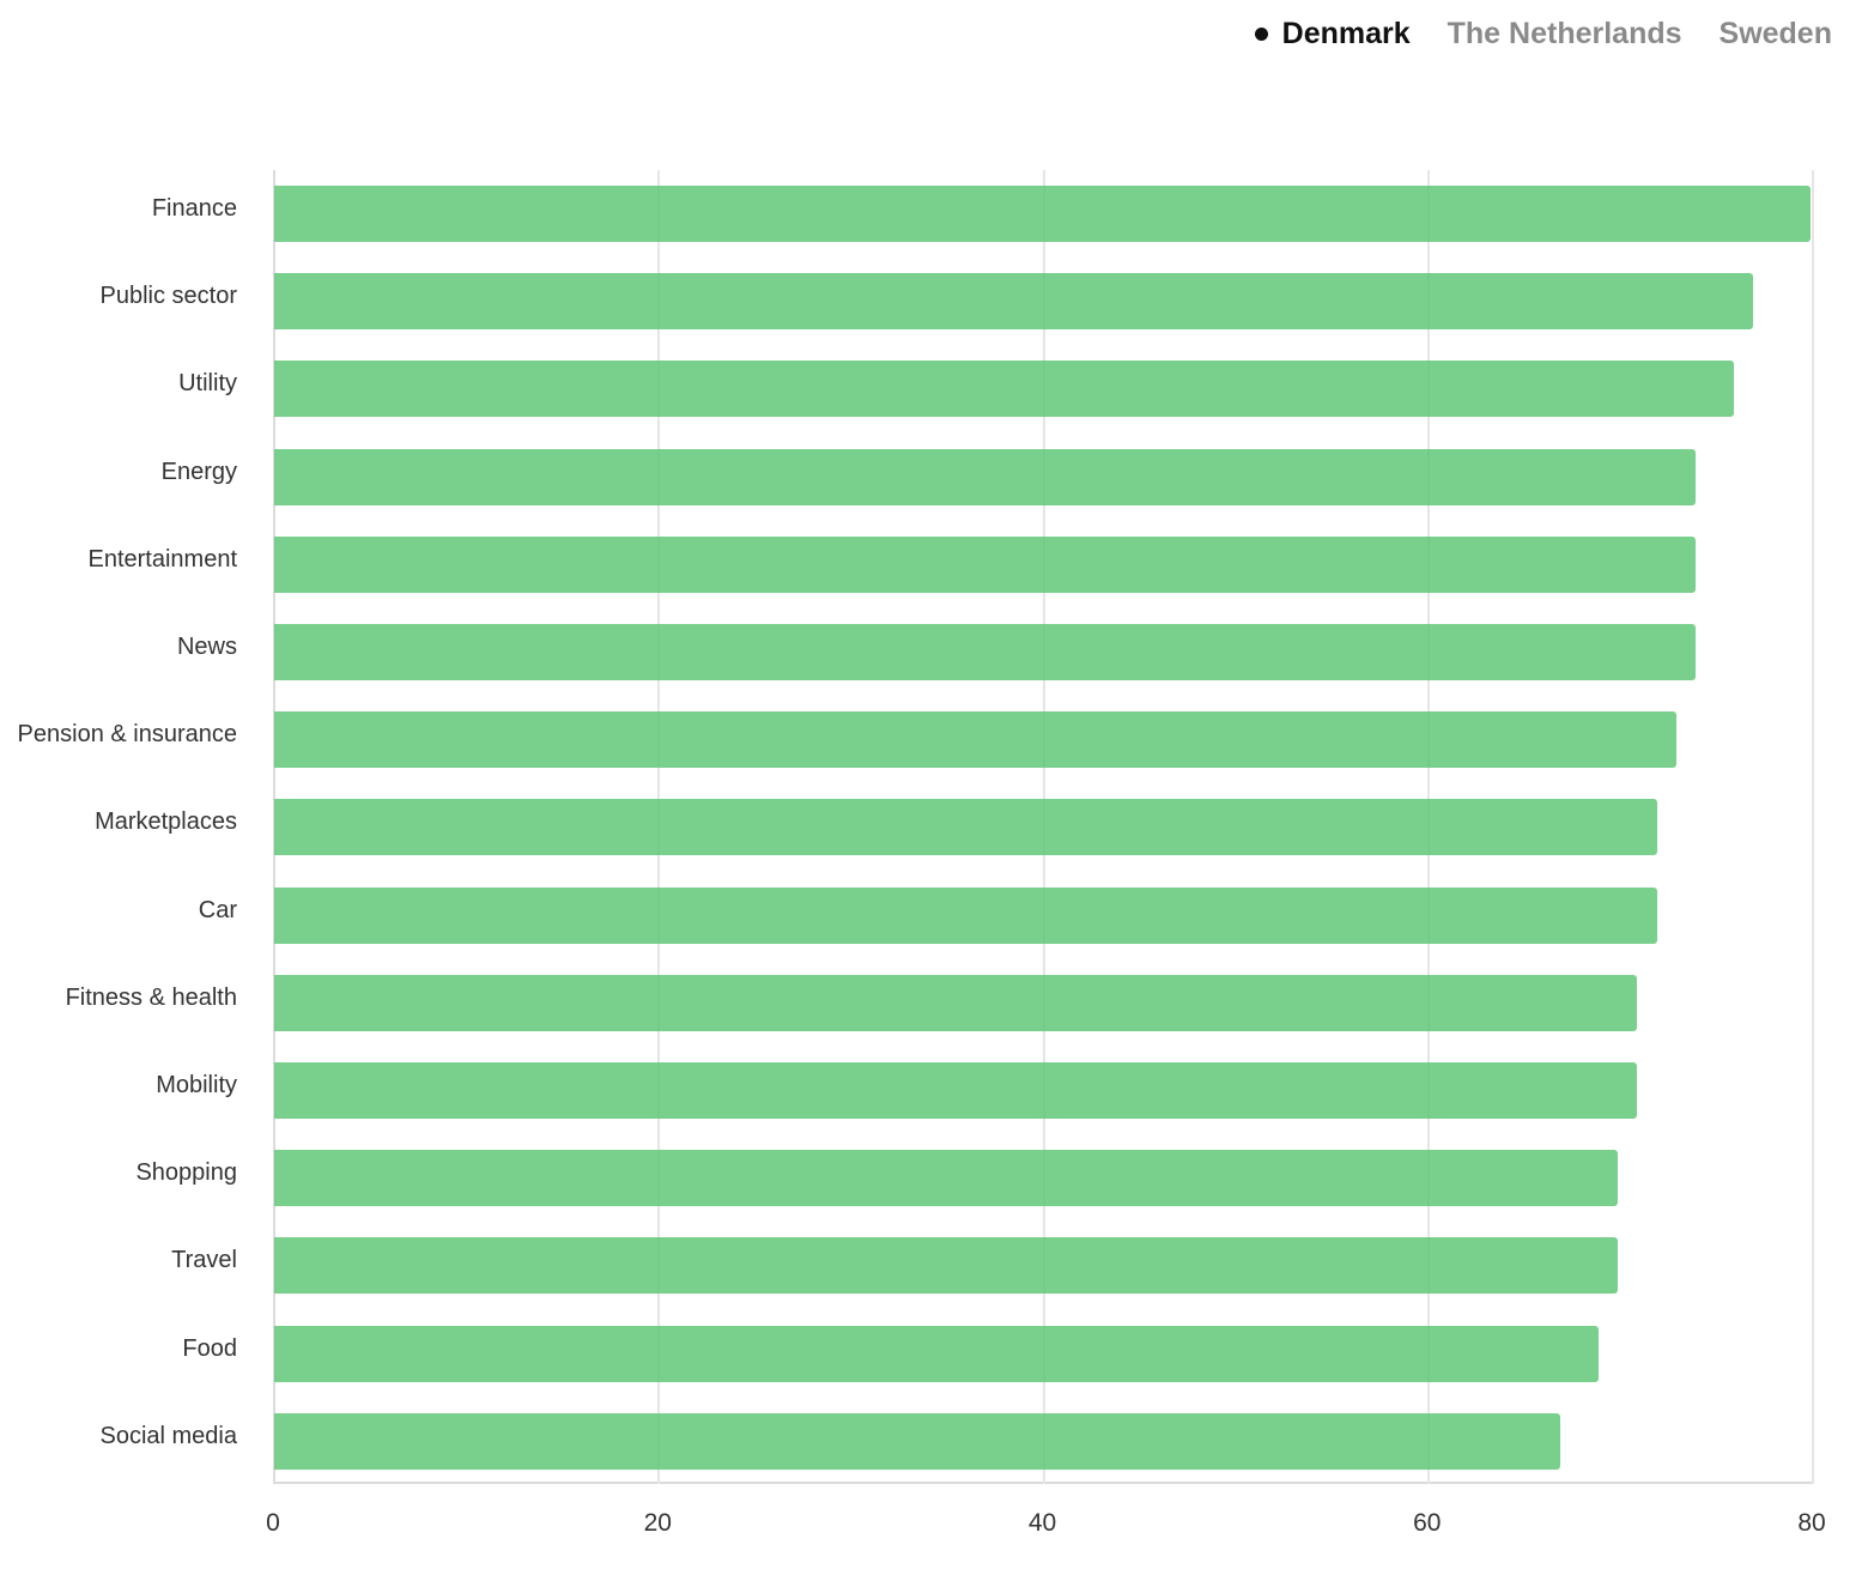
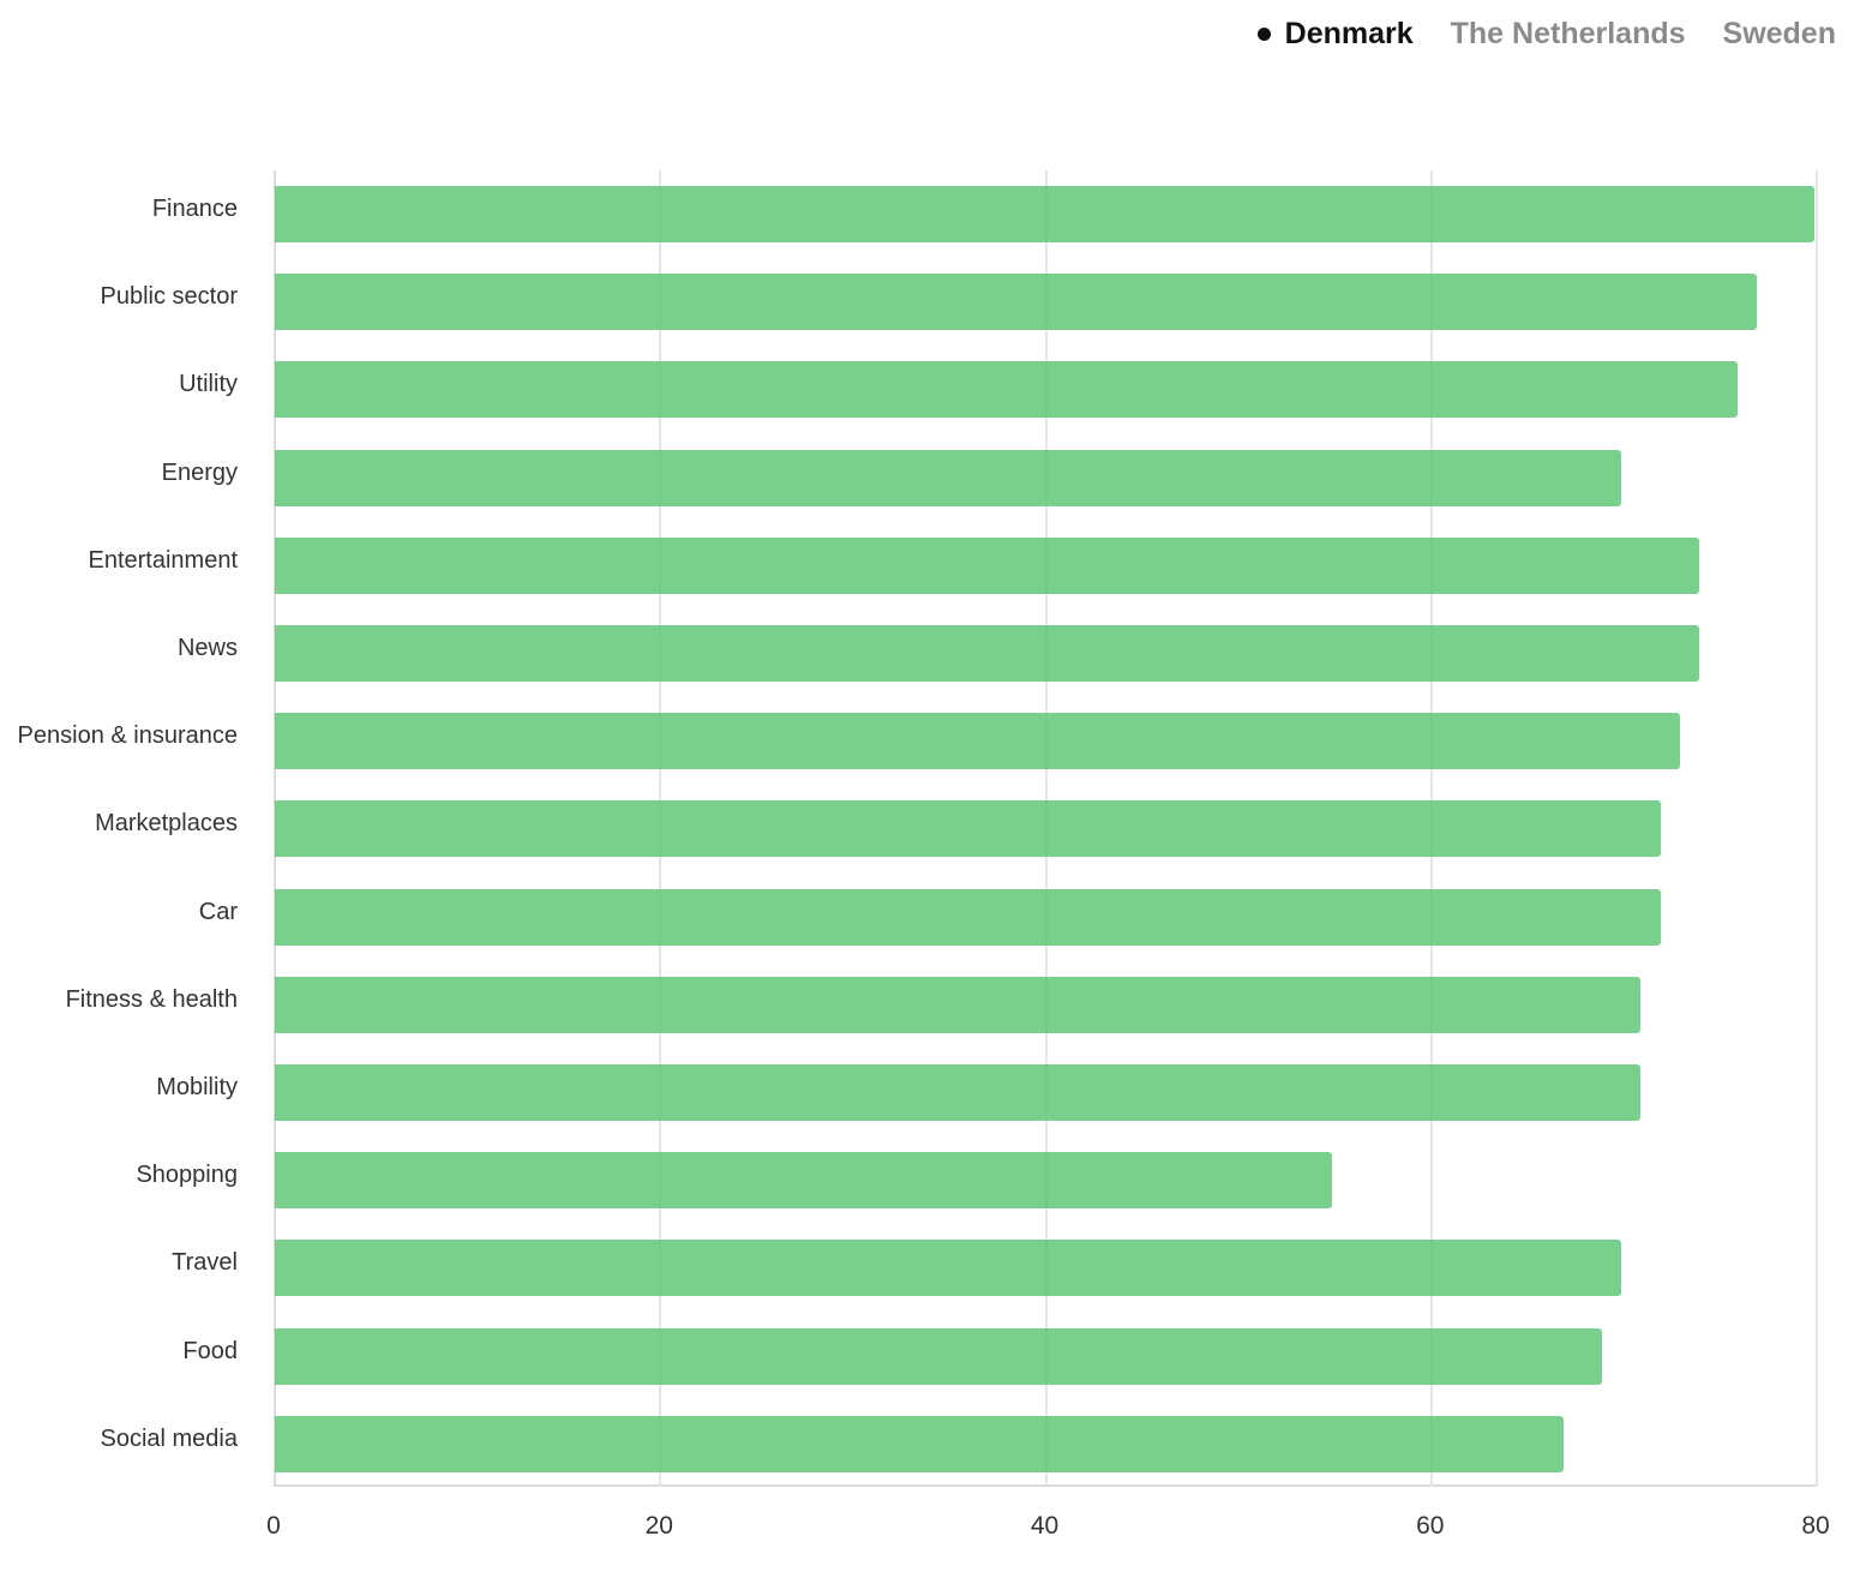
Energy: 74 -> 70
Shopping: 70 -> 55
